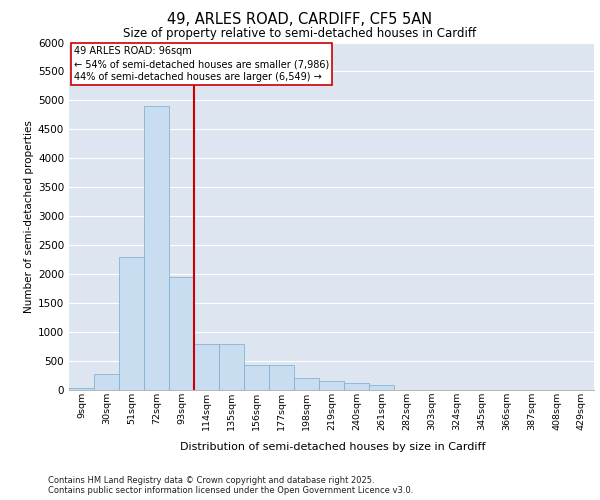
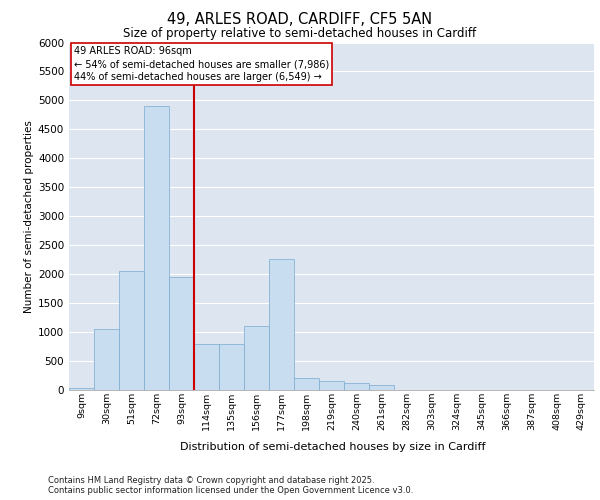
30sqm: 280 -> 1060
51sqm: 2300 -> 2060
156sqm: 430 -> 1100
177sqm: 430 -> 2260
